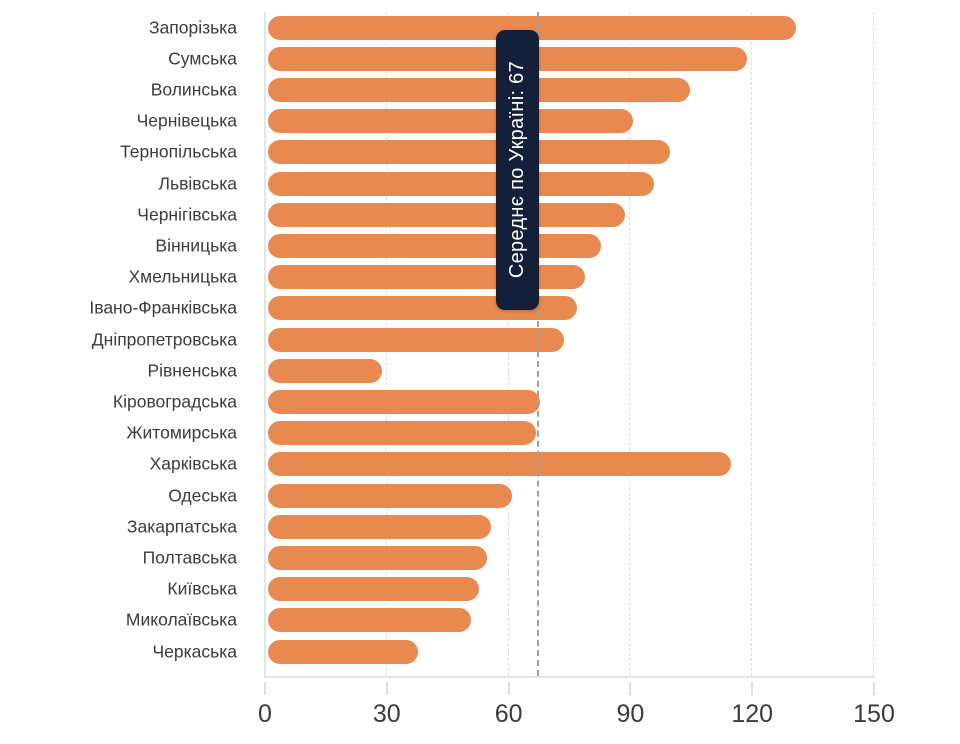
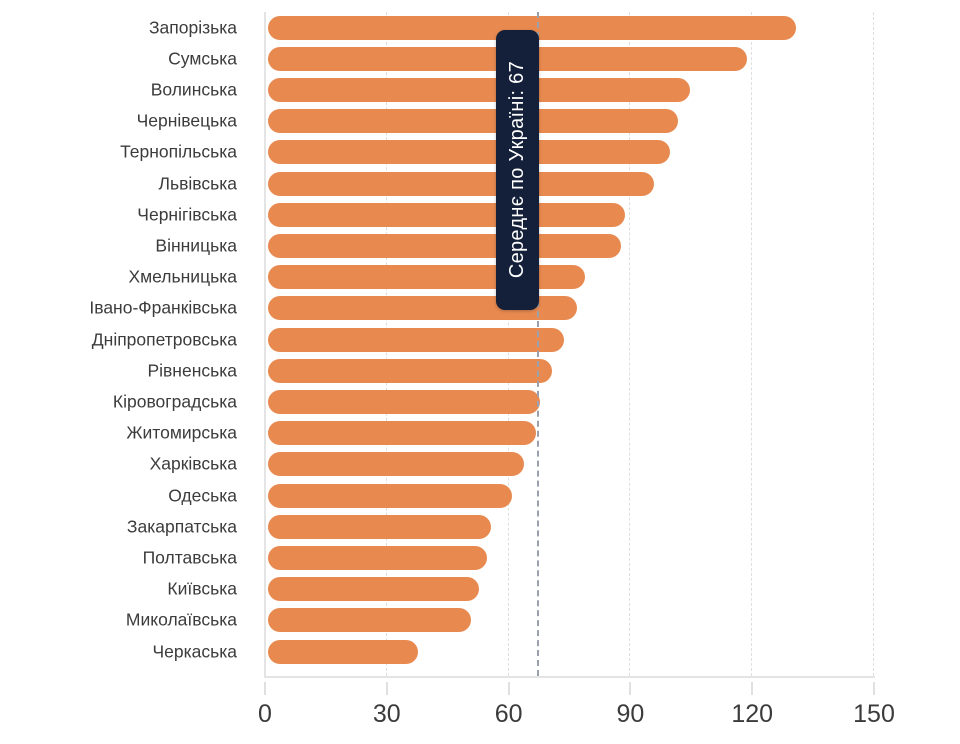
Чернівецька: 90 -> 101
Вінницька: 82 -> 87
Рівненська: 28 -> 70
Харківська: 114 -> 63
